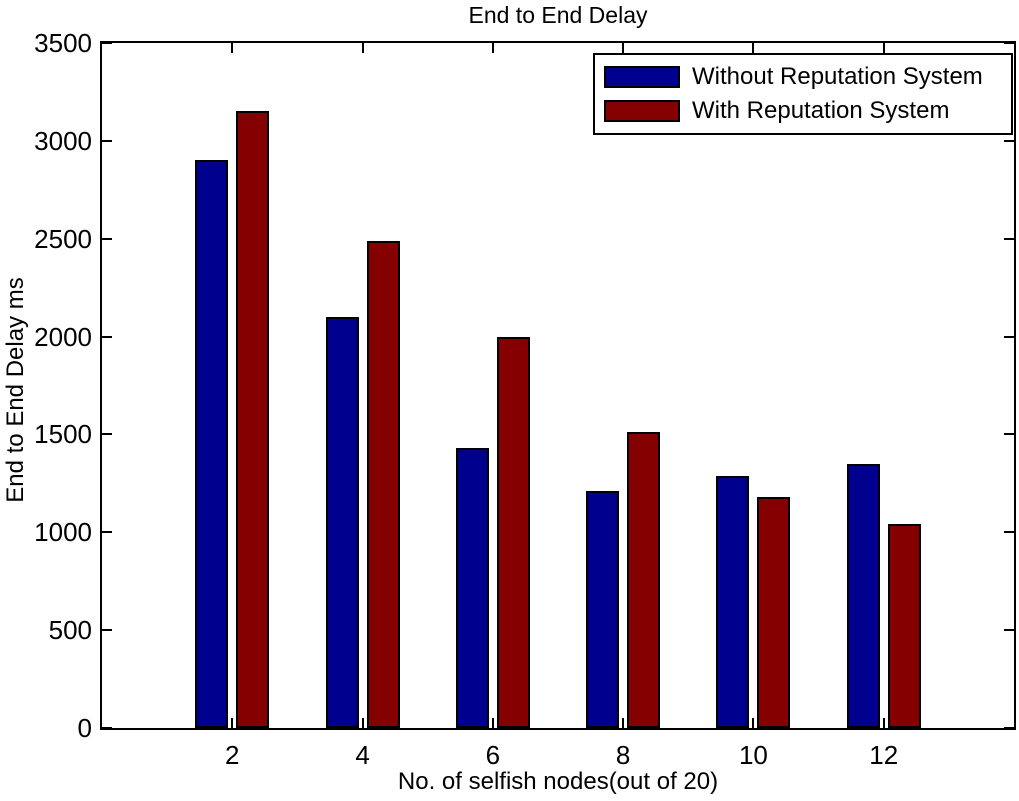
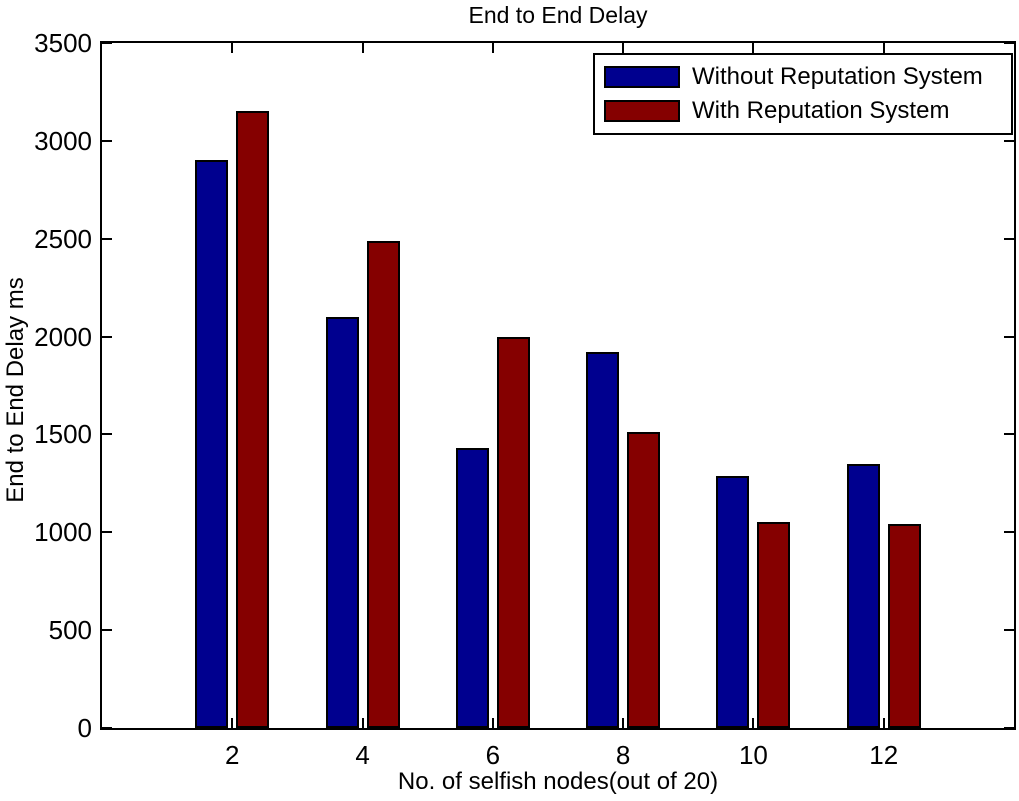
Without Reputation System/8: 1210 -> 1920
With Reputation System/10: 1180 -> 1050
